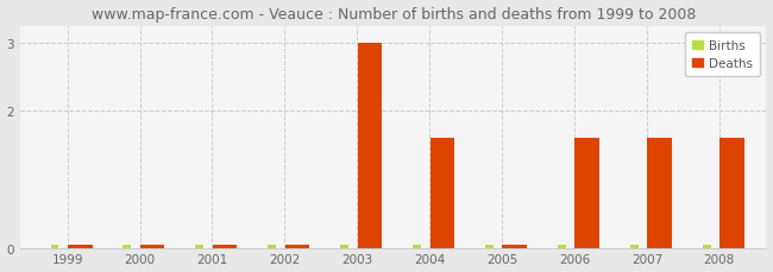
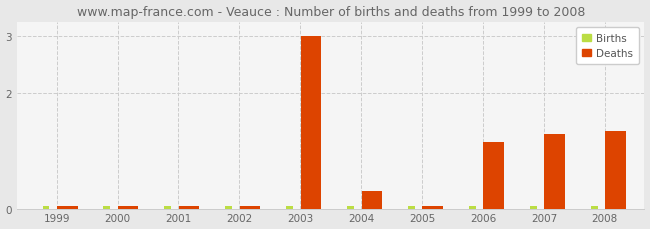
Deaths/2004: 1.60 -> 0.30
Deaths/2006: 1.60 -> 1.16
Deaths/2007: 1.60 -> 1.30
Deaths/2008: 1.60 -> 1.34
